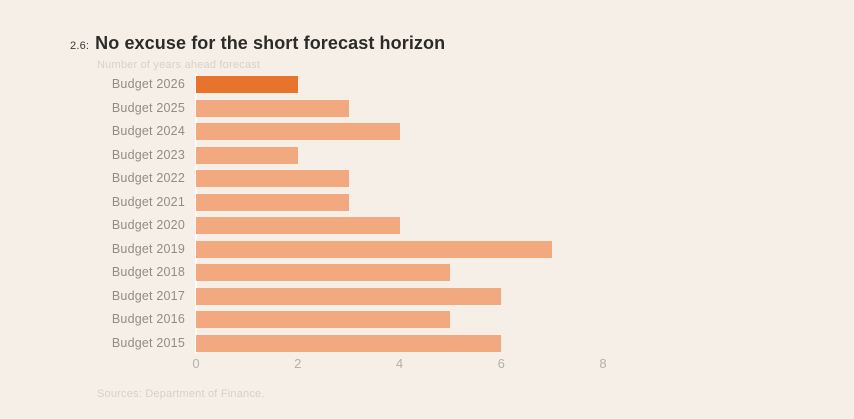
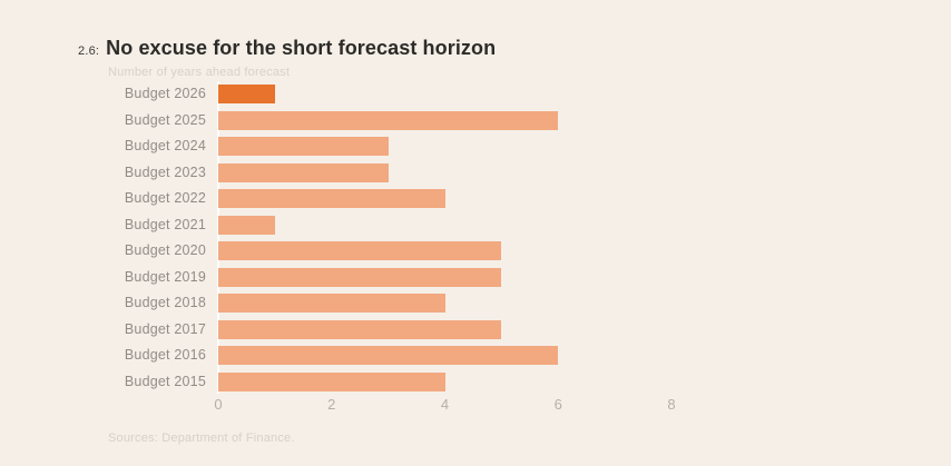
Budget 2026: 2 -> 1
Budget 2025: 3 -> 6
Budget 2024: 4 -> 3
Budget 2023: 2 -> 3
Budget 2022: 3 -> 4
Budget 2021: 3 -> 1
Budget 2020: 4 -> 5
Budget 2019: 7 -> 5
Budget 2018: 5 -> 4
Budget 2017: 6 -> 5
Budget 2016: 5 -> 6
Budget 2015: 6 -> 4
